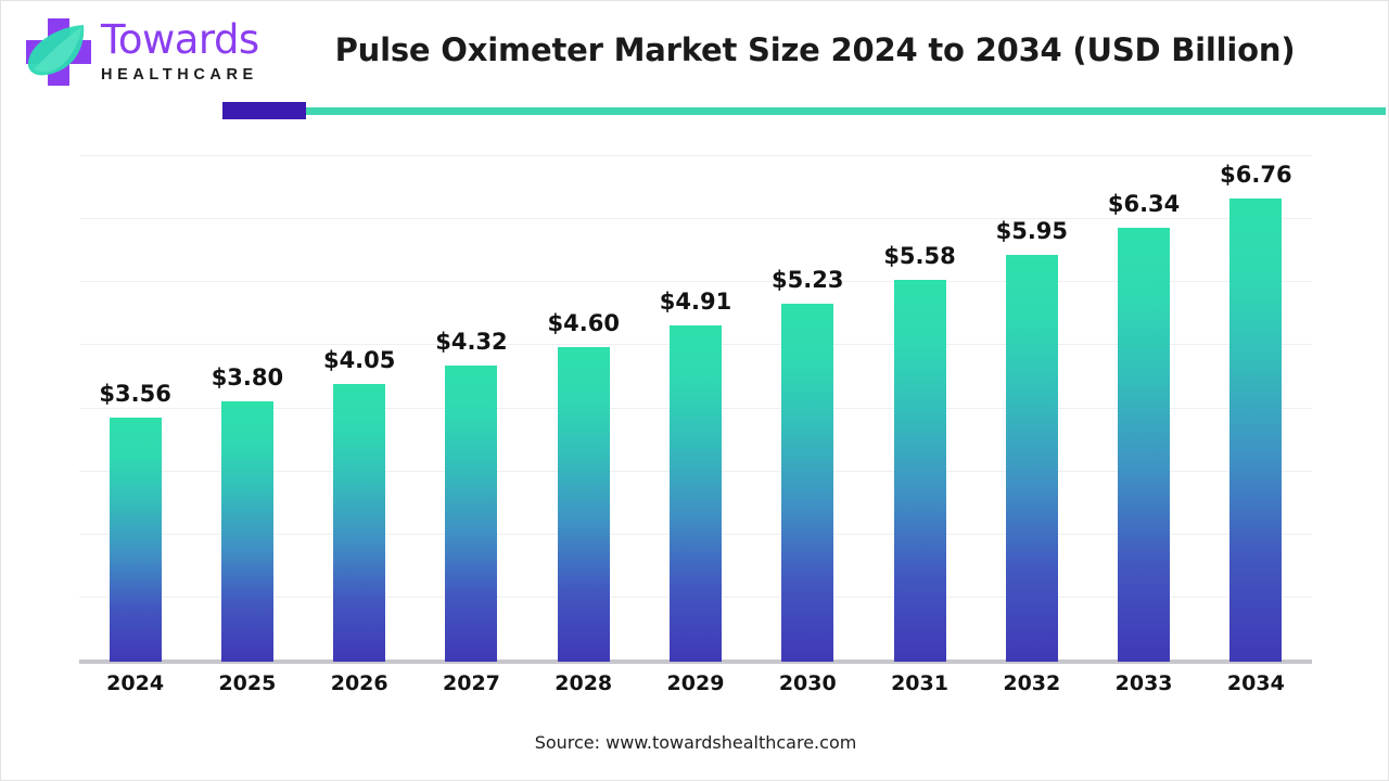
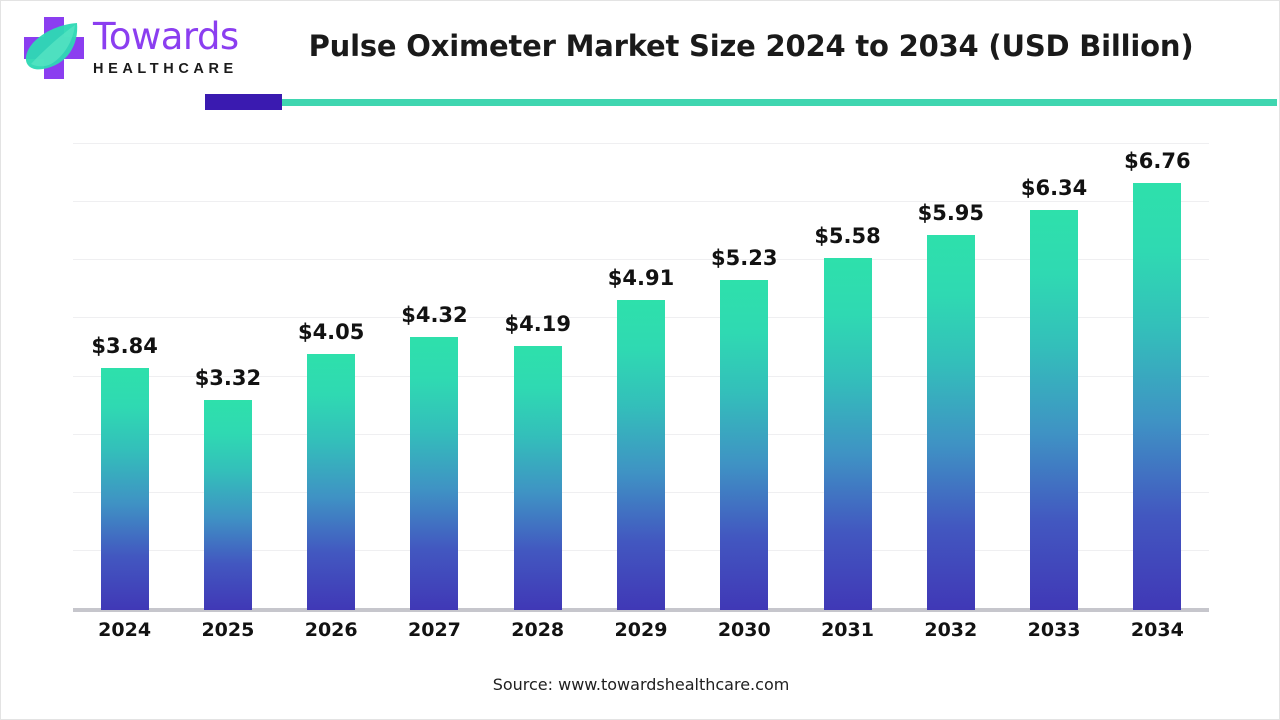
2024: $3.56 -> $3.84
2025: $3.80 -> $3.32
2028: $4.60 -> $4.19
